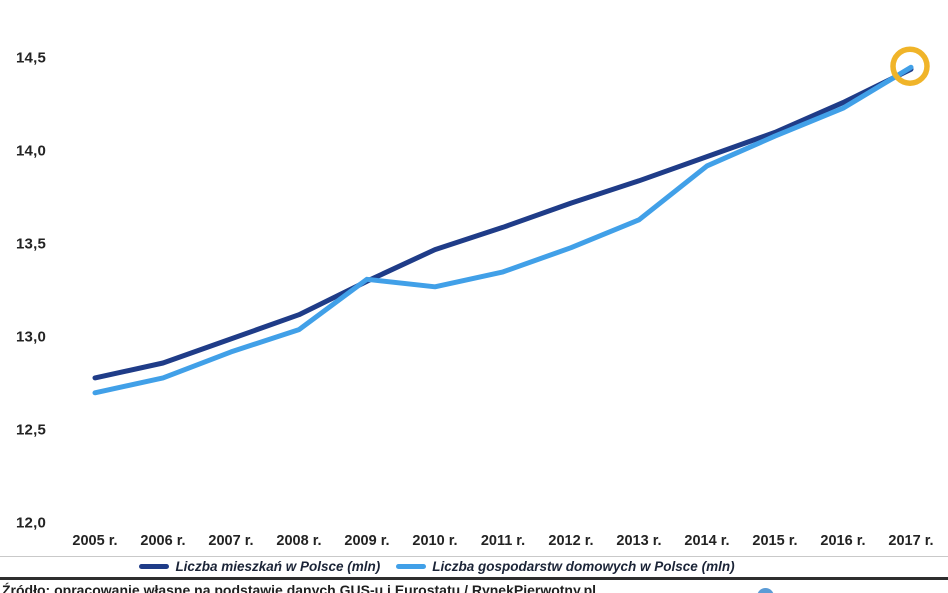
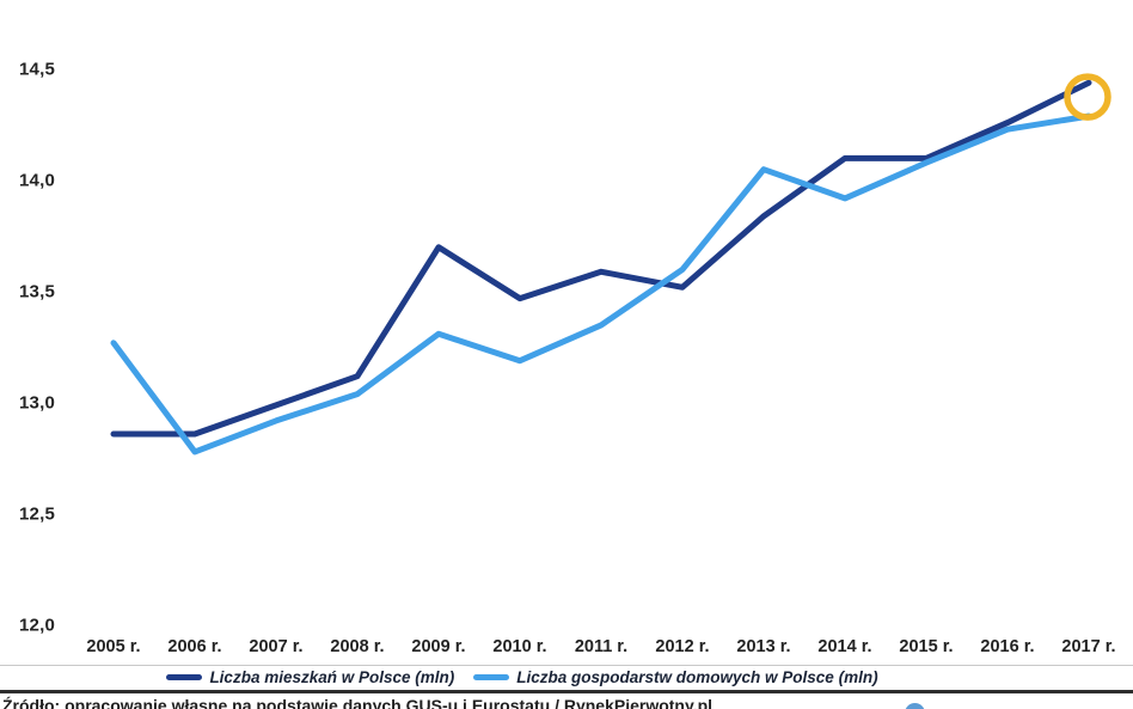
Liczba mieszkań w Polsce (mln)/2005 r.: 12,78 -> 12,86
Liczba gospodarstw domowych w Polsce (mln)/2005 r.: 12,70 -> 13,27
Liczba mieszkań w Polsce (mln)/2009 r.: 13,30 -> 13,70
Liczba gospodarstw domowych w Polsce (mln)/2010 r.: 13,27 -> 13,19
Liczba mieszkań w Polsce (mln)/2012 r.: 13,72 -> 13,52
Liczba gospodarstw domowych w Polsce (mln)/2012 r.: 13,48 -> 13,60
Liczba gospodarstw domowych w Polsce (mln)/2013 r.: 13,63 -> 14,05
Liczba mieszkań w Polsce (mln)/2014 r.: 13,97 -> 14,10
Liczba gospodarstw domowych w Polsce (mln)/2017 r.: 14,45 -> 14,29
